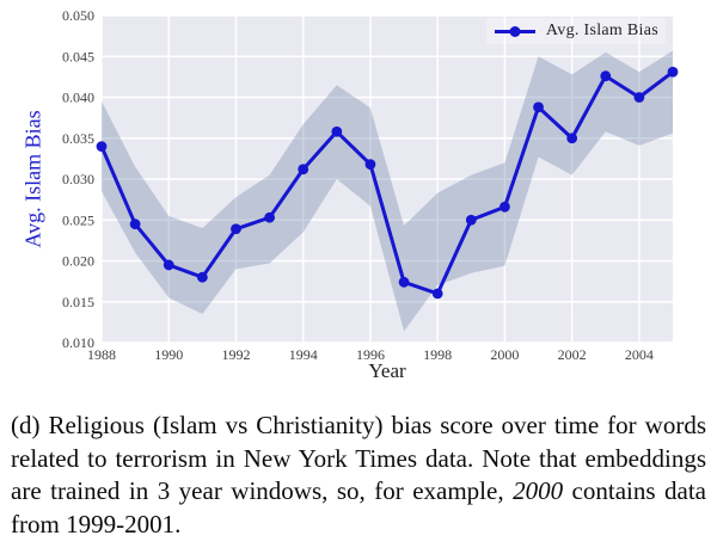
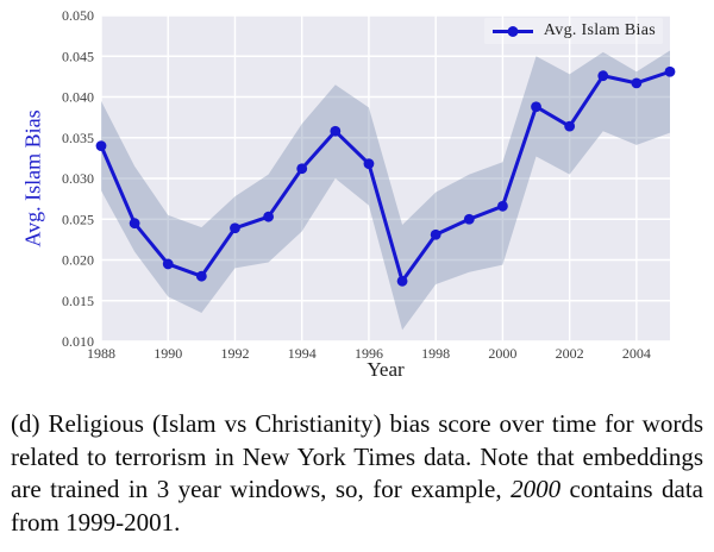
1998: 0.016 -> 0.023
2002: 0.035 -> 0.036
2004: 0.040 -> 0.042
